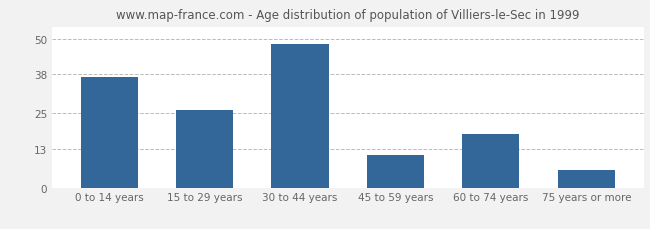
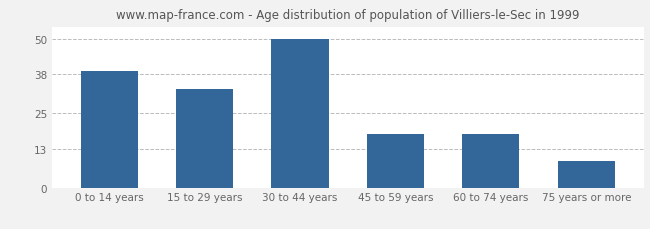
0 to 14 years: 37 -> 39
15 to 29 years: 26 -> 33
30 to 44 years: 48 -> 50
45 to 59 years: 11 -> 18
75 years or more: 6 -> 9
